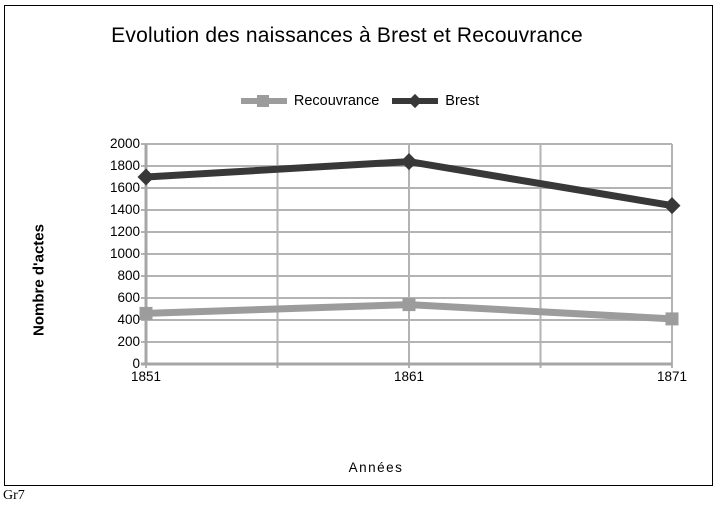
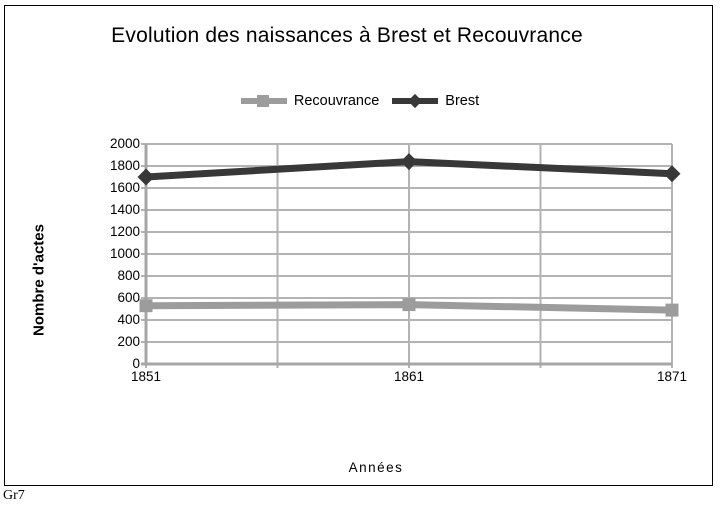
Recouvrance/1851: 460 -> 530
Recouvrance/1871: 410 -> 490
Brest/1871: 1440 -> 1730
